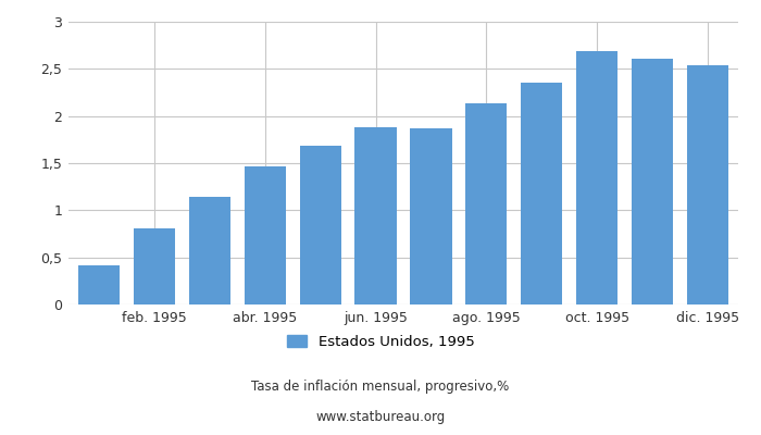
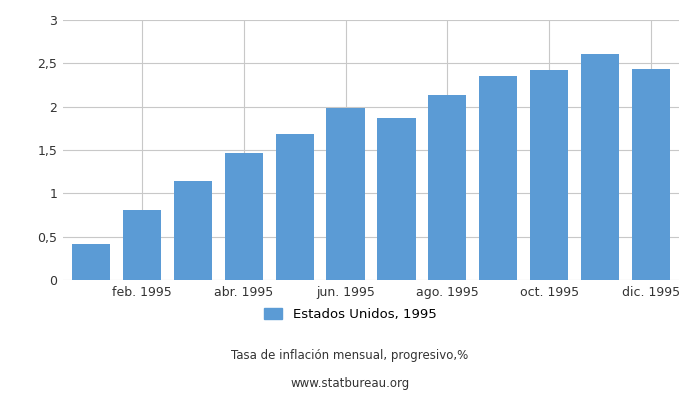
jun. 1995: 1,88 -> 1,98
oct. 1995: 2,69 -> 2,42
dic. 1995: 2,54 -> 2,44
